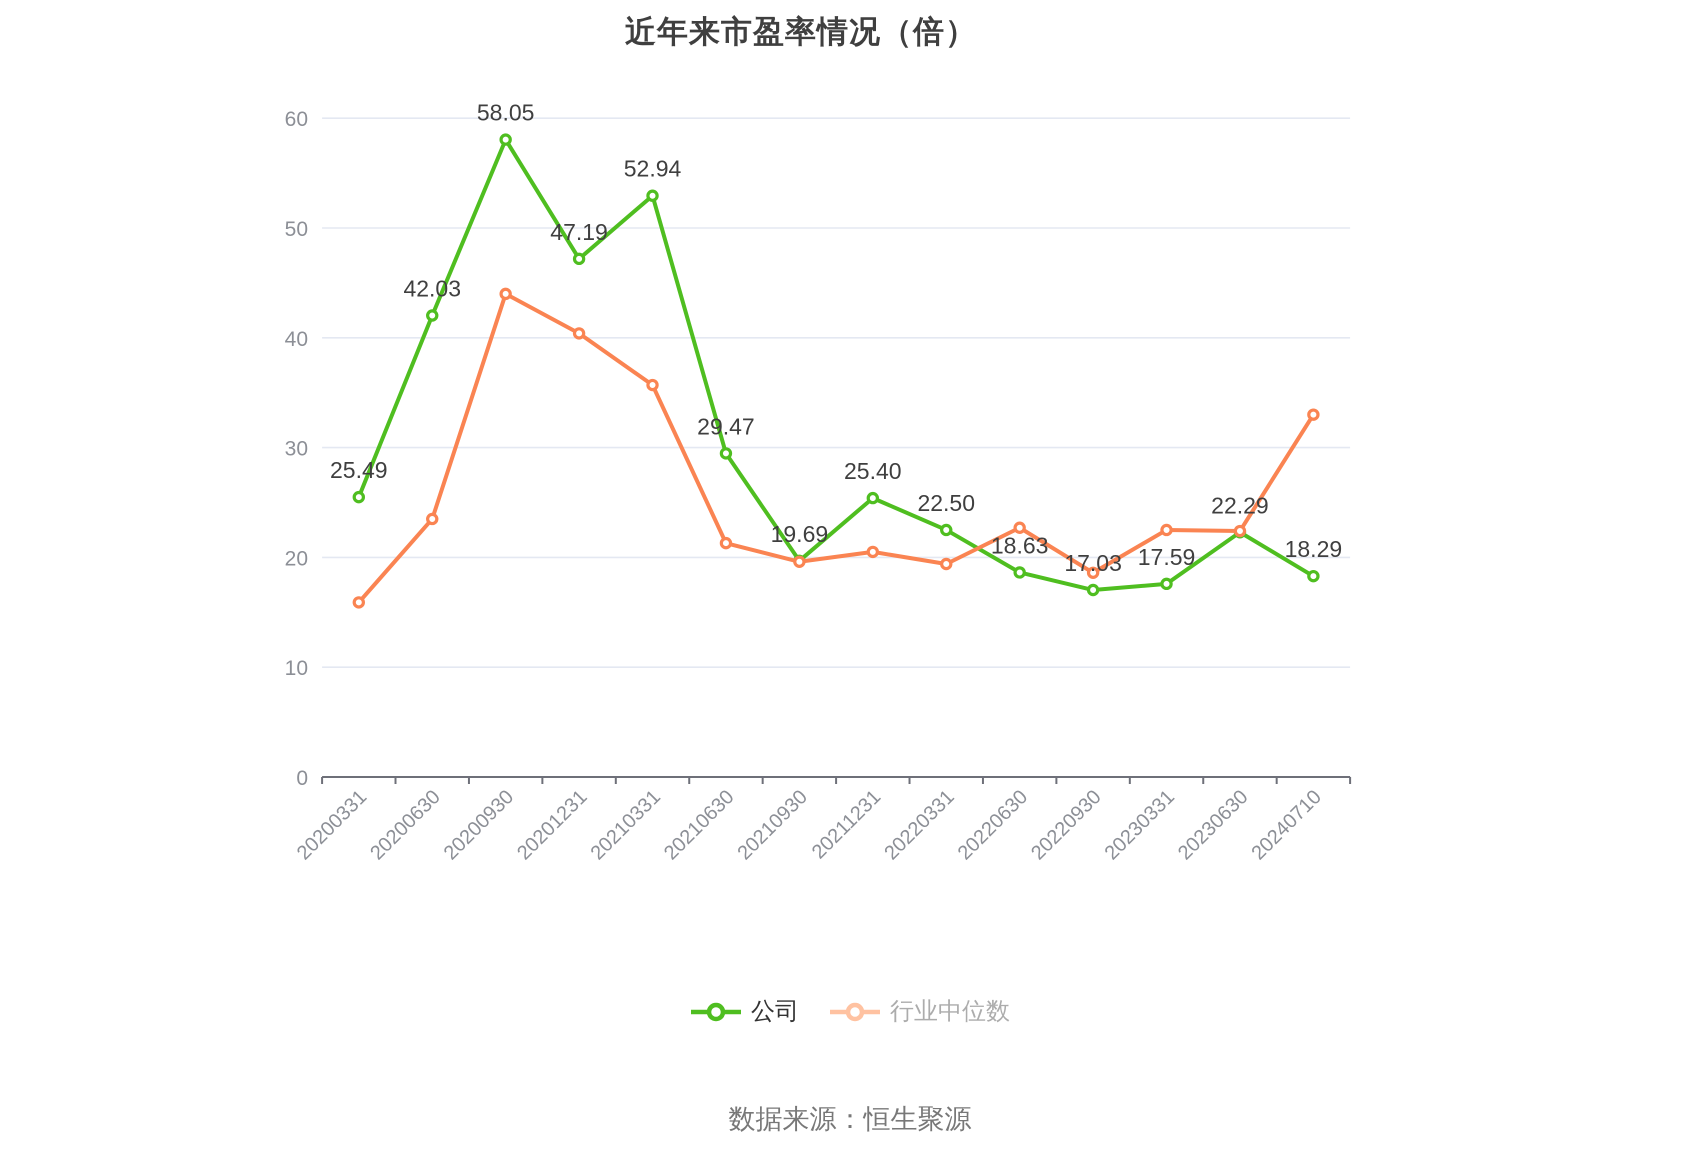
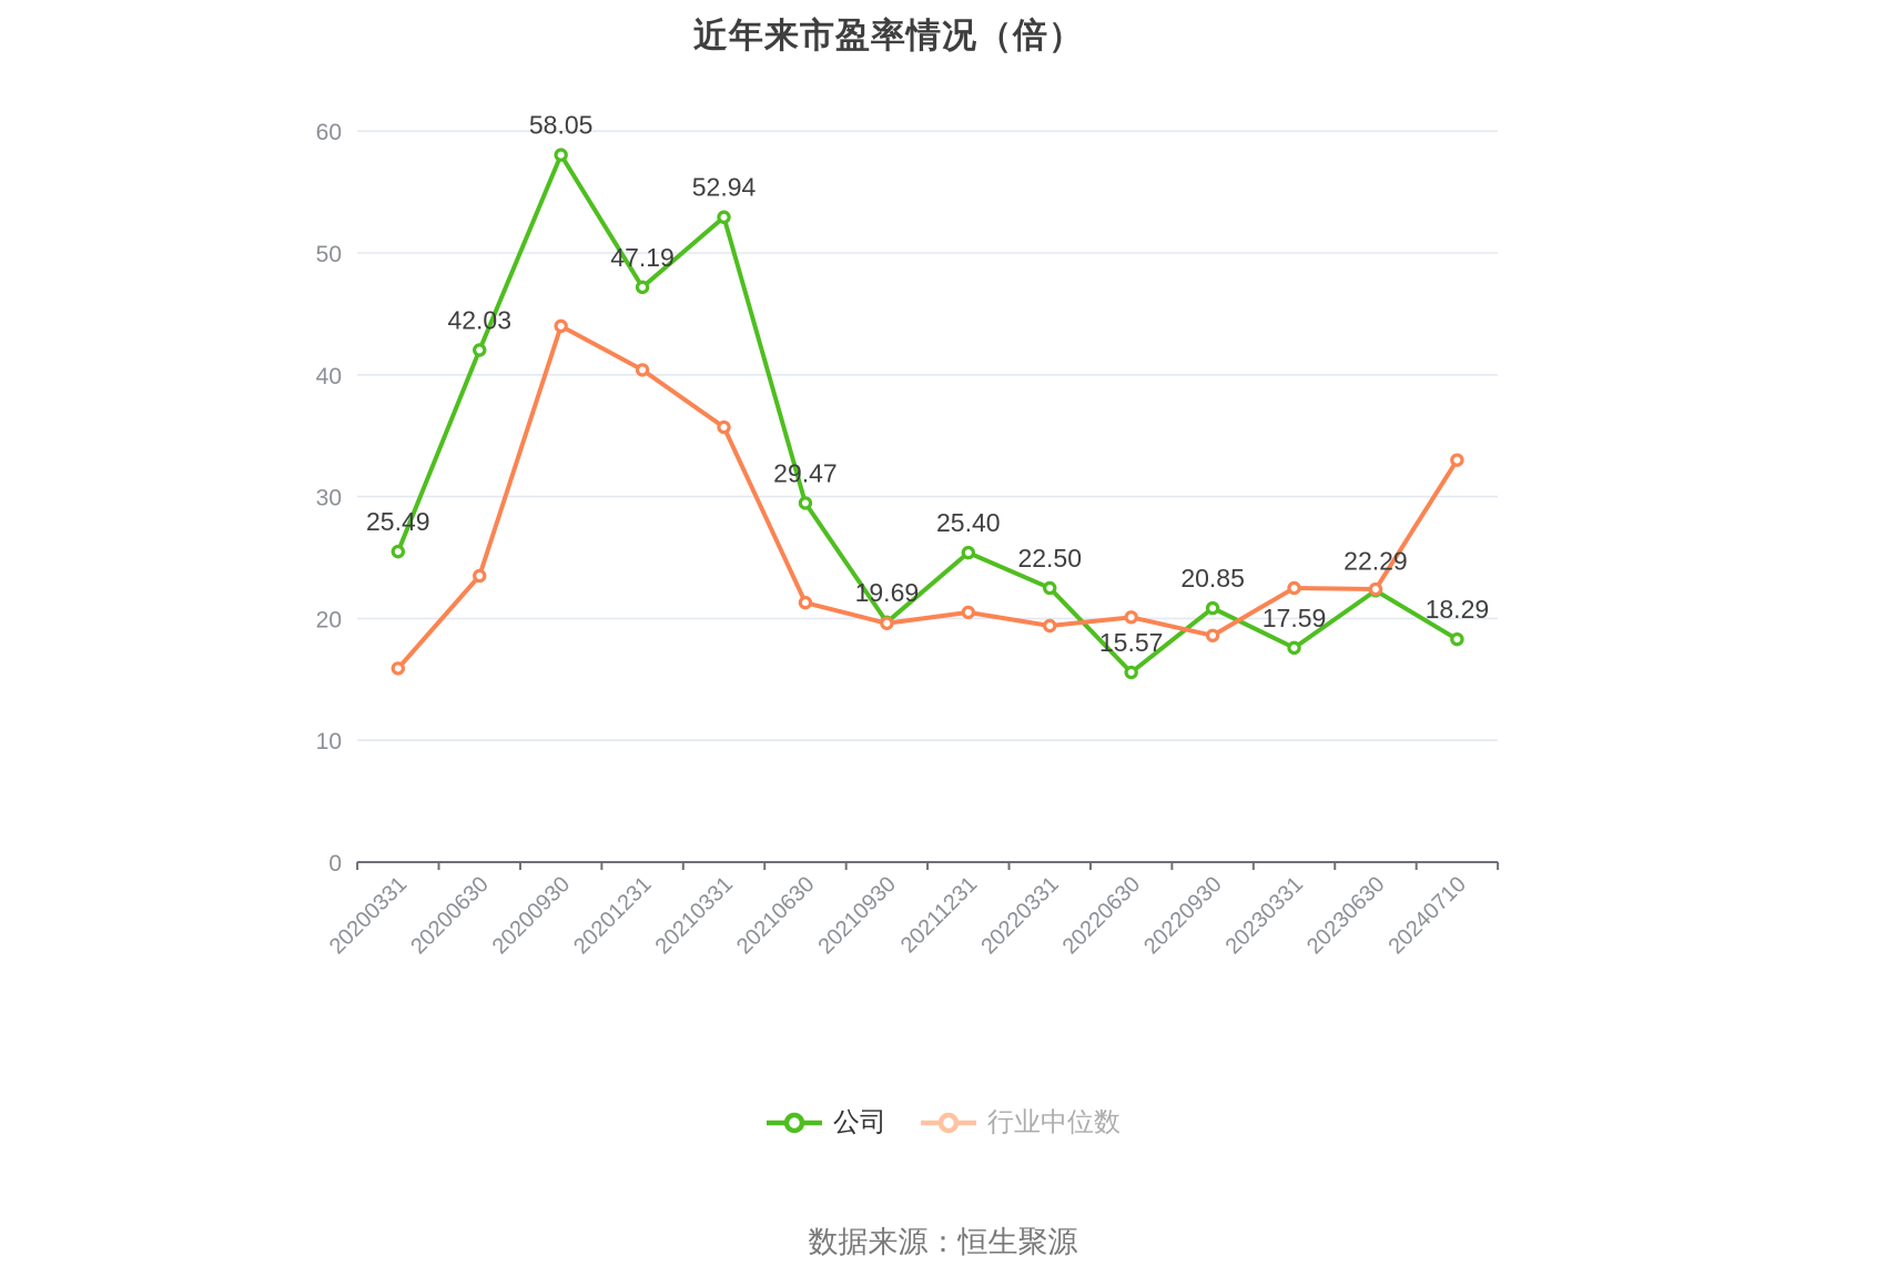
公司/20220630: 18.63 -> 15.57
行业中位数/20220630: 22.7 -> 20.1
公司/20220930: 17.03 -> 20.85
